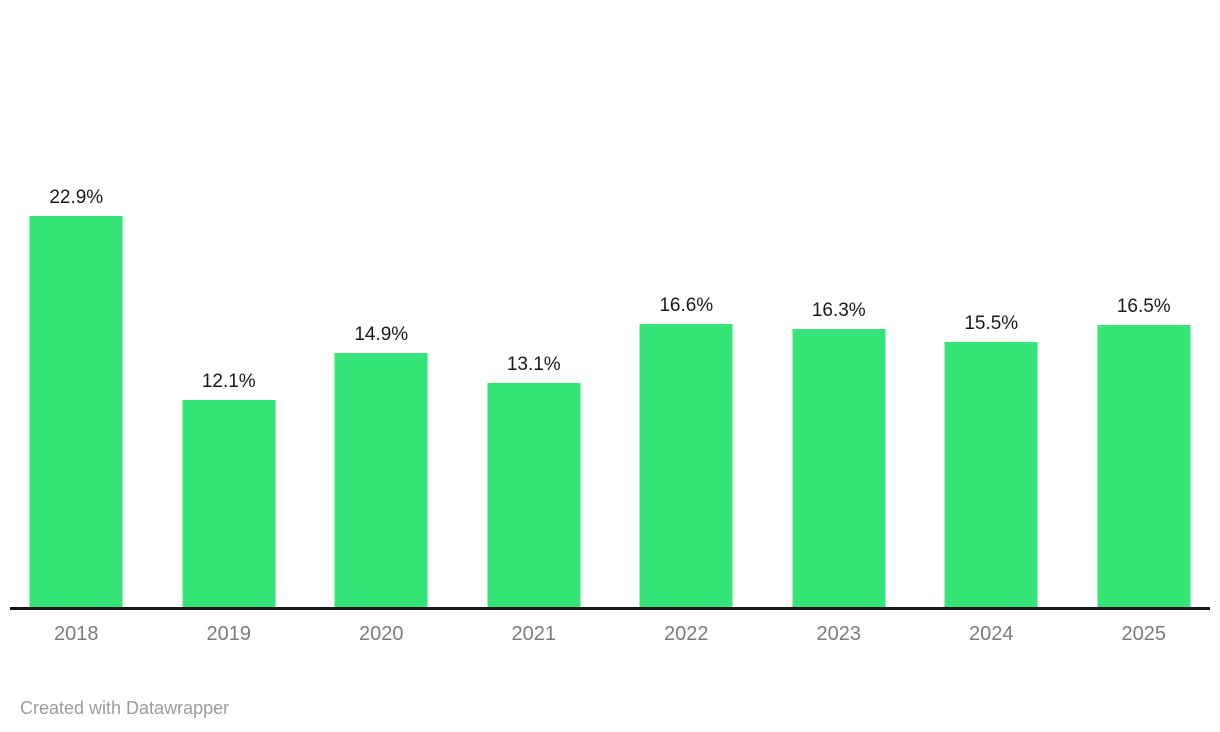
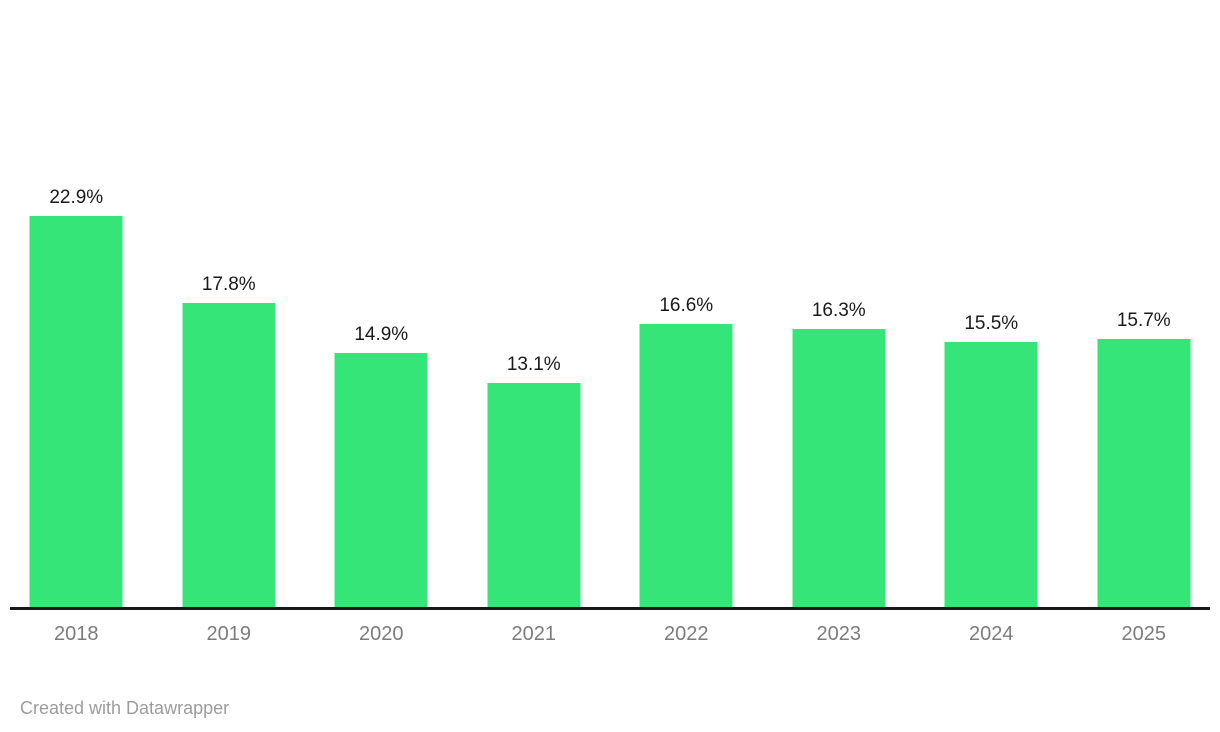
2019: 12.1% -> 17.8%
2025: 16.5% -> 15.7%
